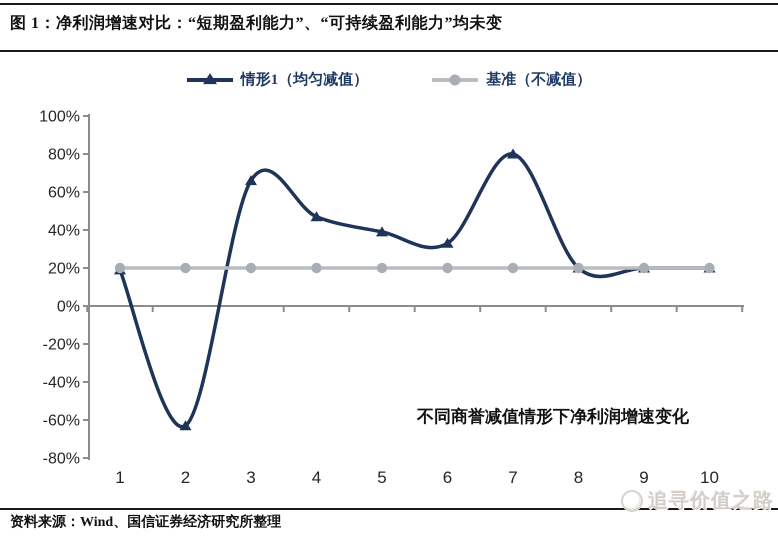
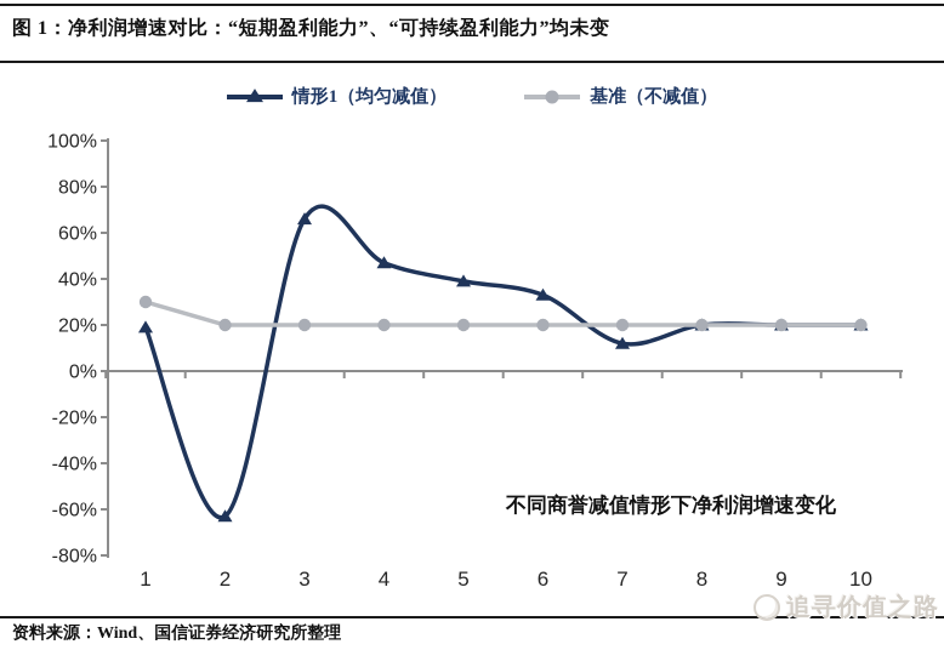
基准（不减值）/1: 20% -> 30%
情形1（均匀减值）/7: 80% -> 12%
